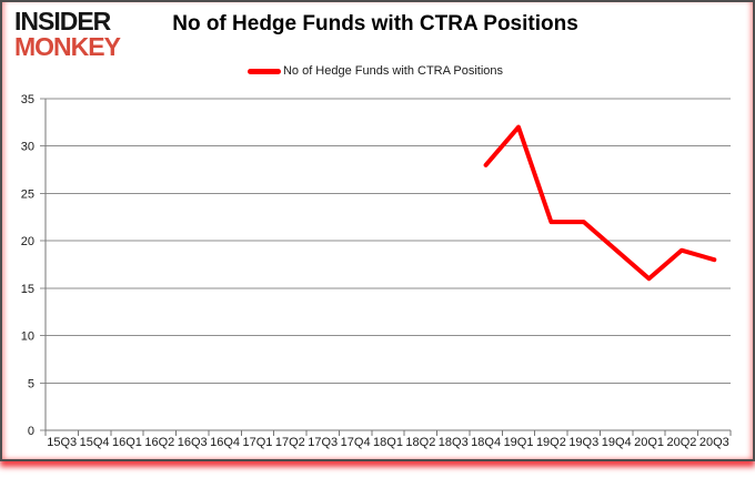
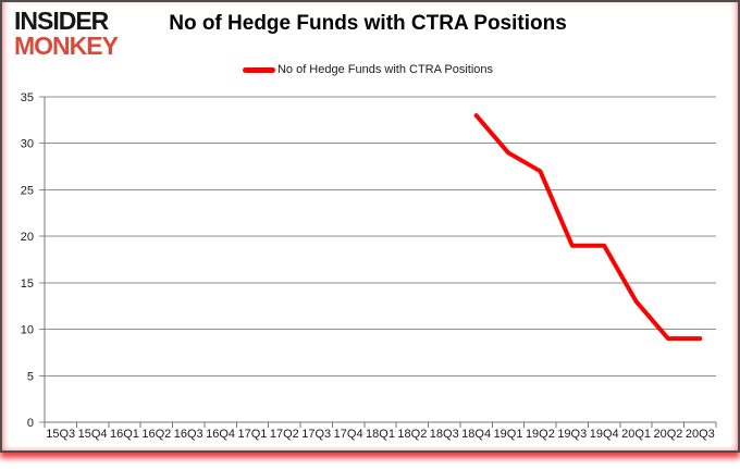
18Q4: 28 -> 33
19Q1: 32 -> 29
19Q2: 22 -> 27
19Q3: 22 -> 19
20Q1: 16 -> 13
20Q2: 19 -> 9
20Q3: 18 -> 9
